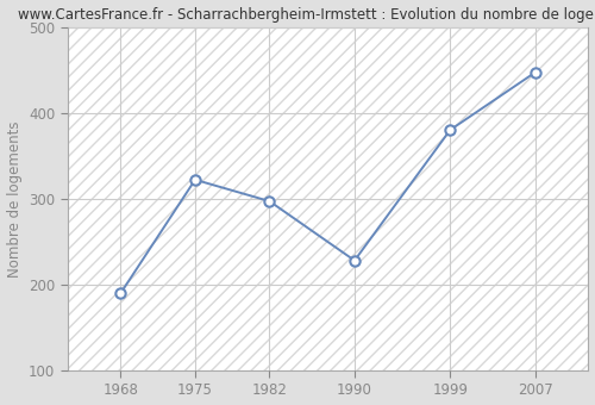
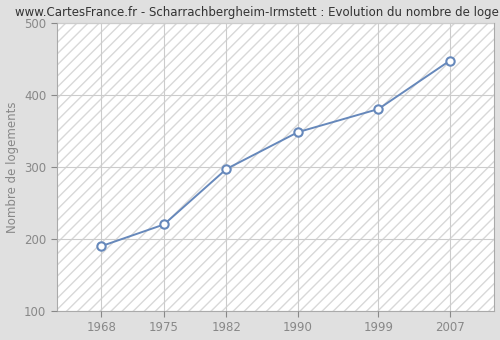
1975: 322 -> 220
1990: 228 -> 348
